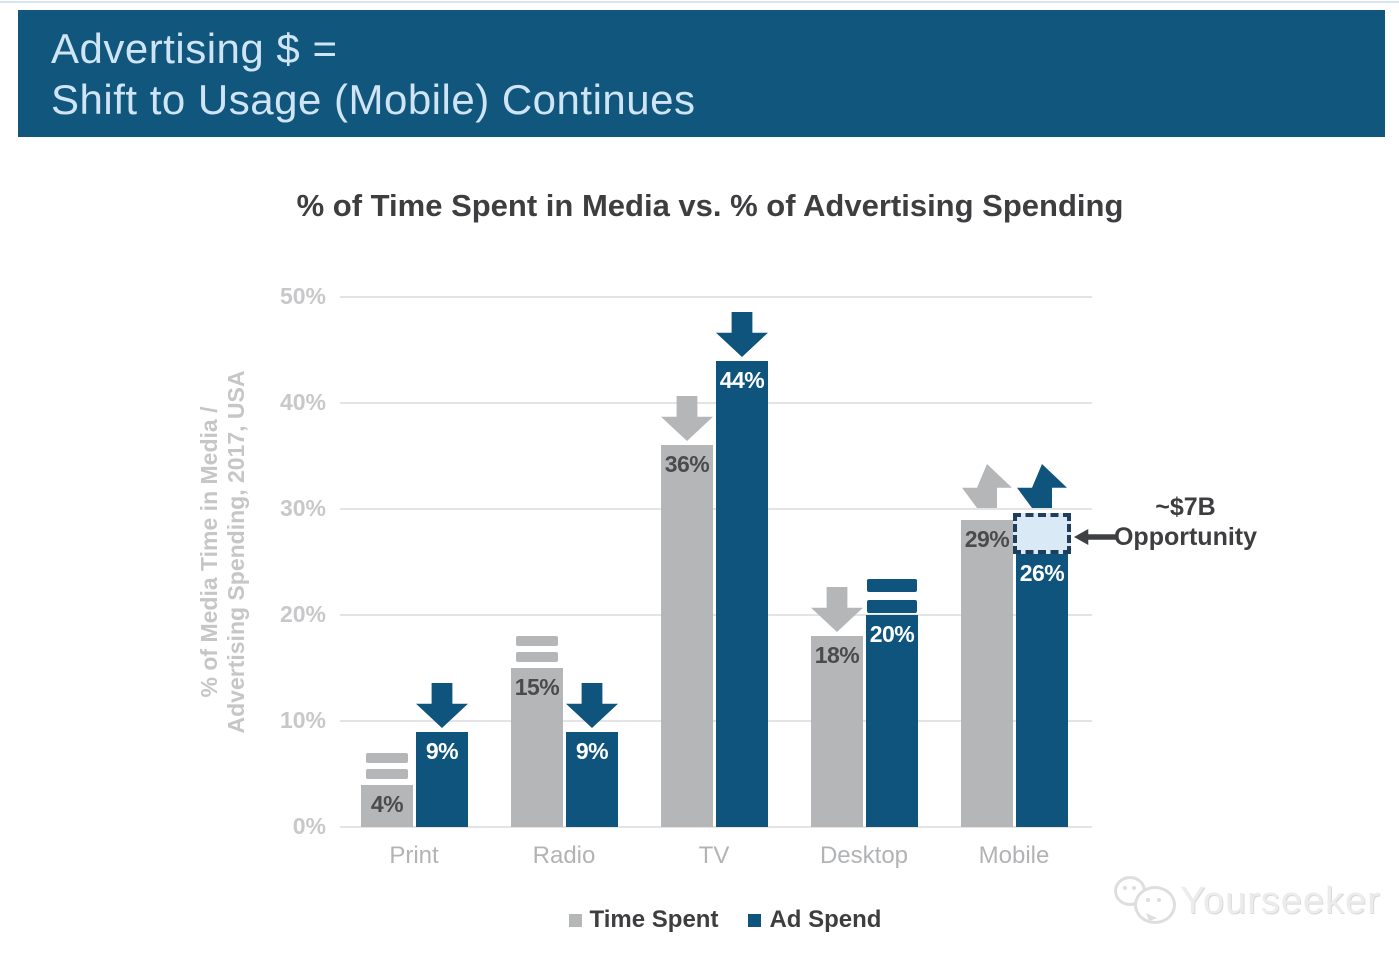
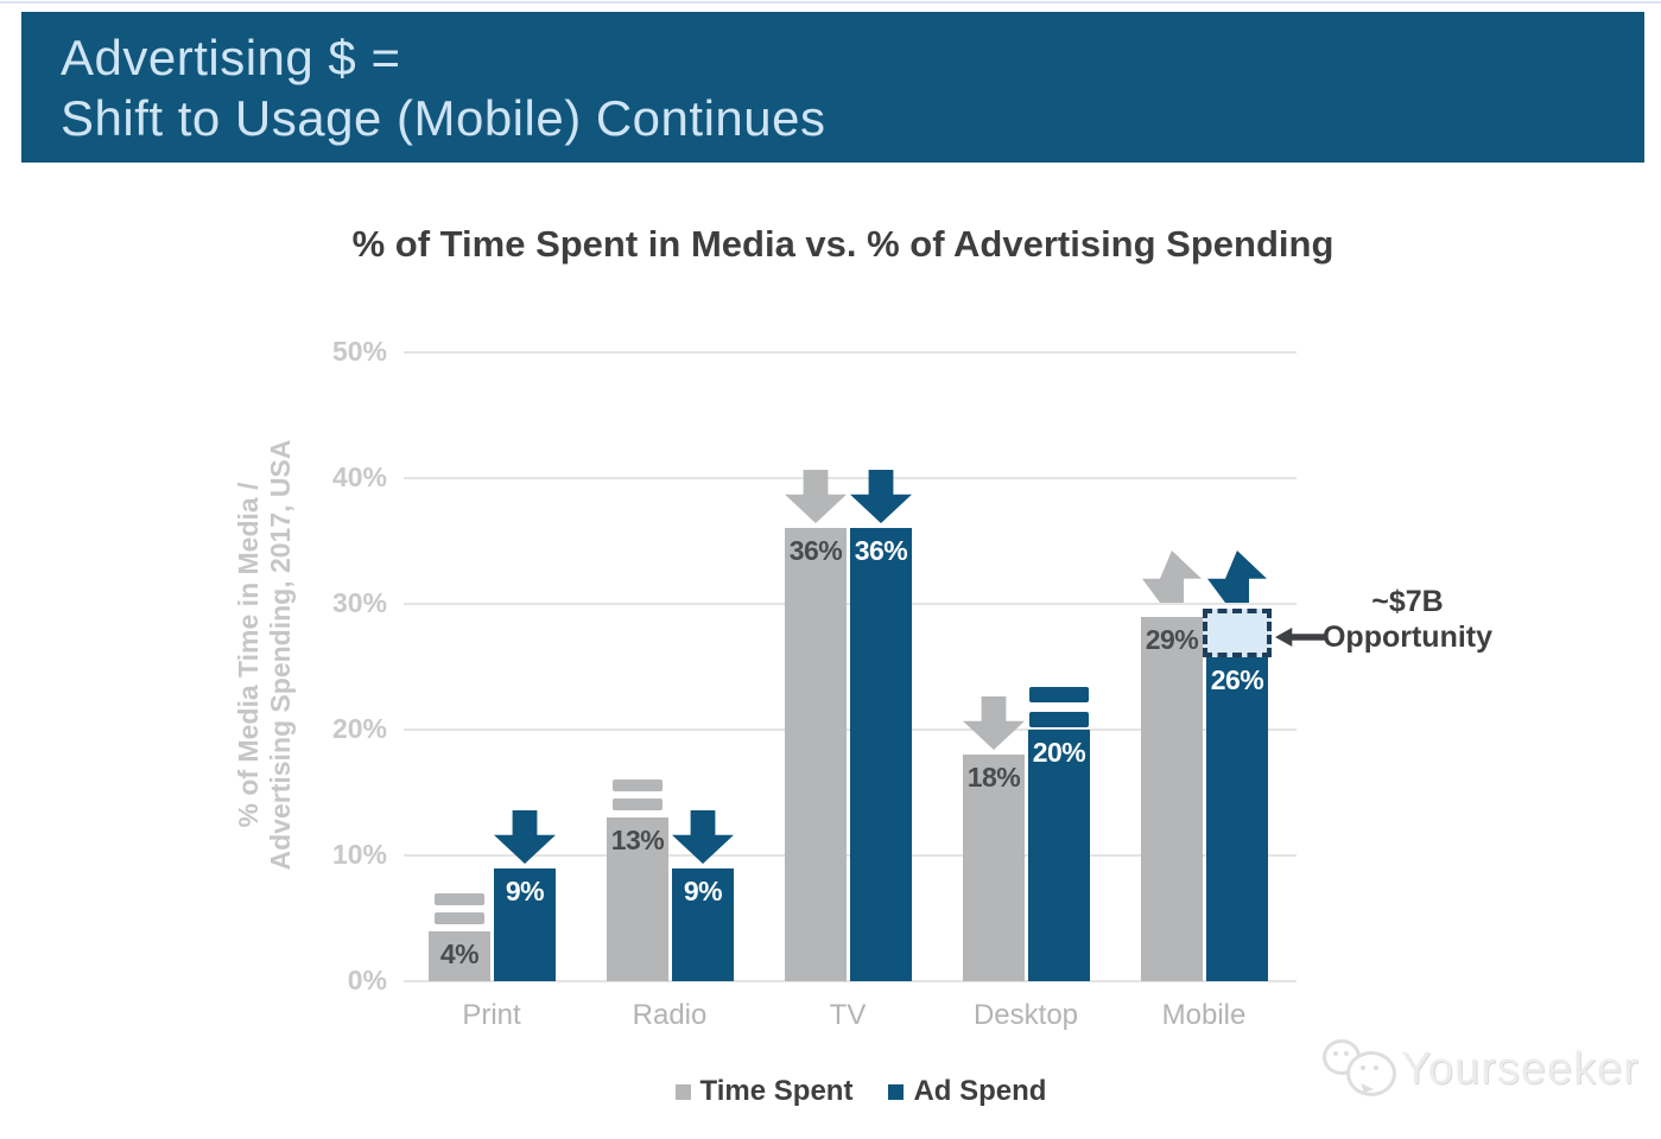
Time Spent/Radio: 15% -> 13%
Ad Spend/TV: 44% -> 36%
